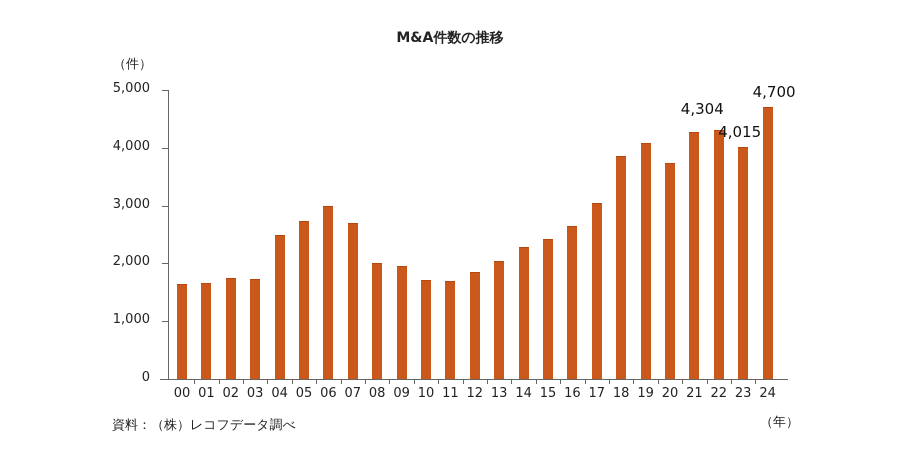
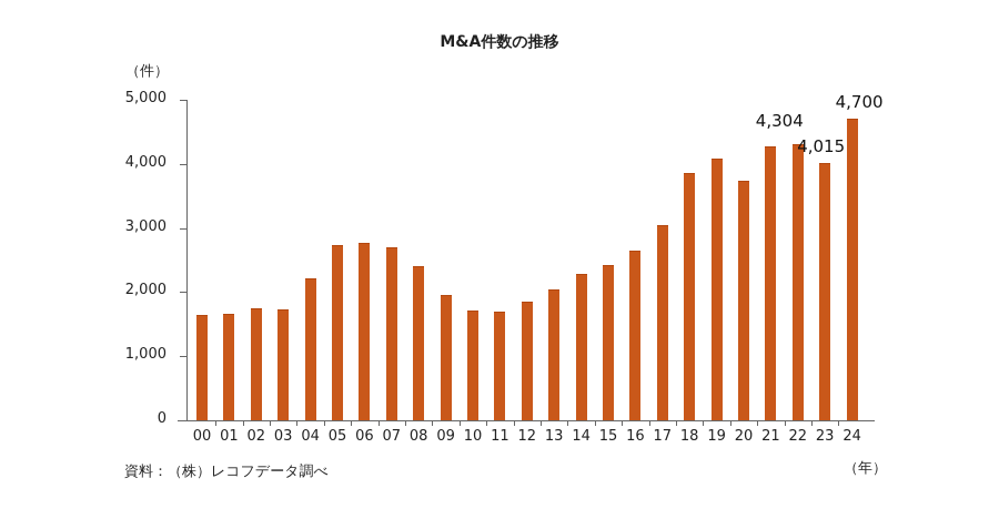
04: 2500 -> 2200
06: 3000 -> 2800
08: 2000 -> 2400
